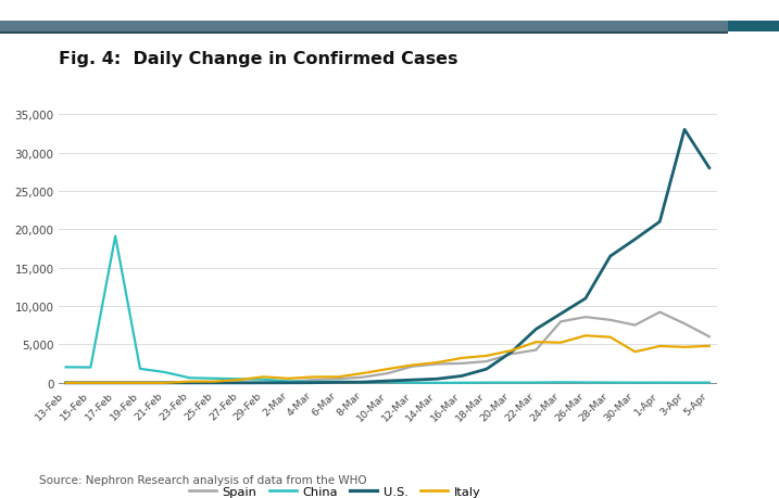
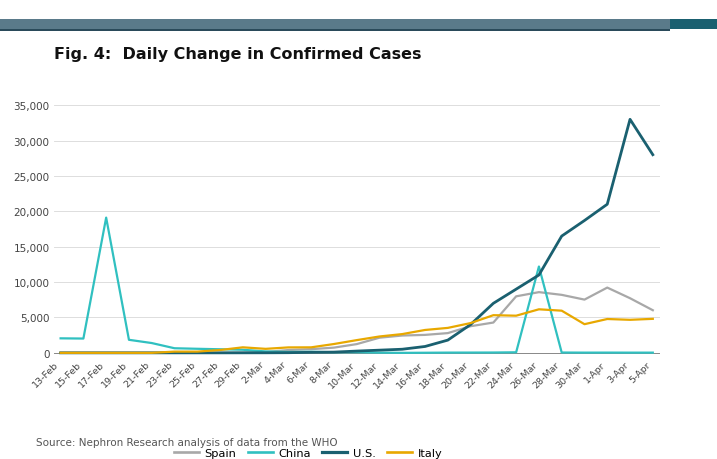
China/26-Mar: 100 -> 12,200
